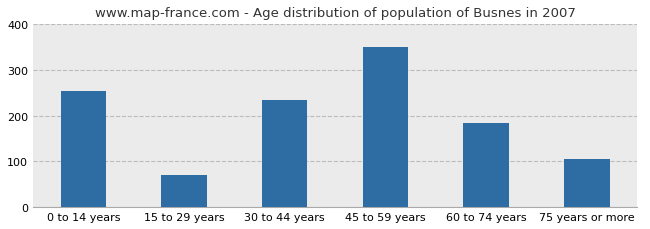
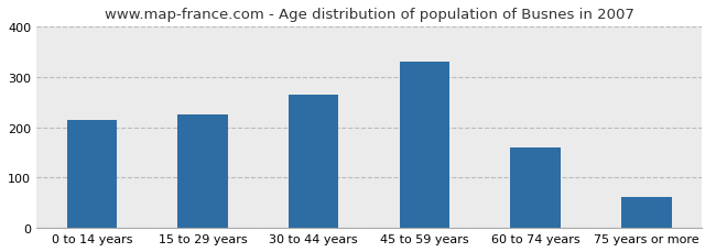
0 to 14 years: 255 -> 215
15 to 29 years: 70 -> 225
30 to 44 years: 235 -> 265
45 to 59 years: 350 -> 330
60 to 74 years: 185 -> 160
75 years or more: 105 -> 62
